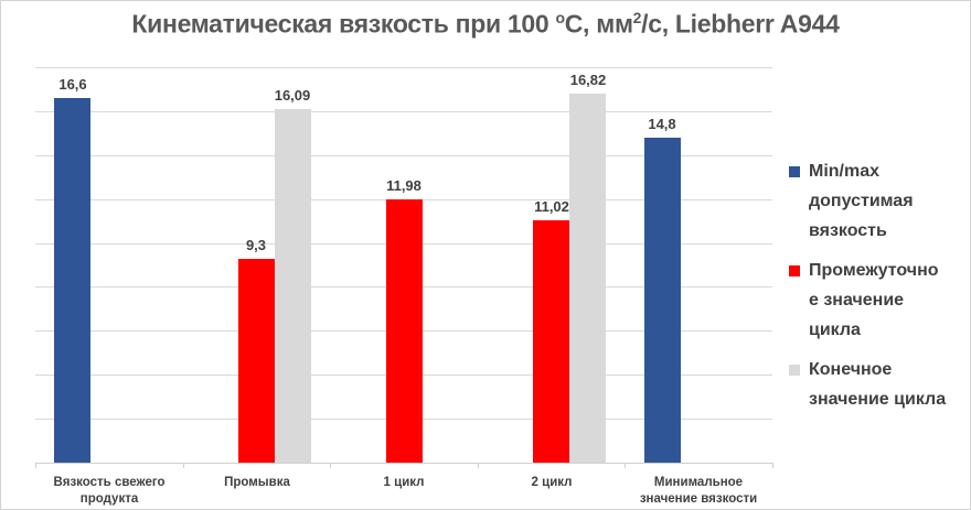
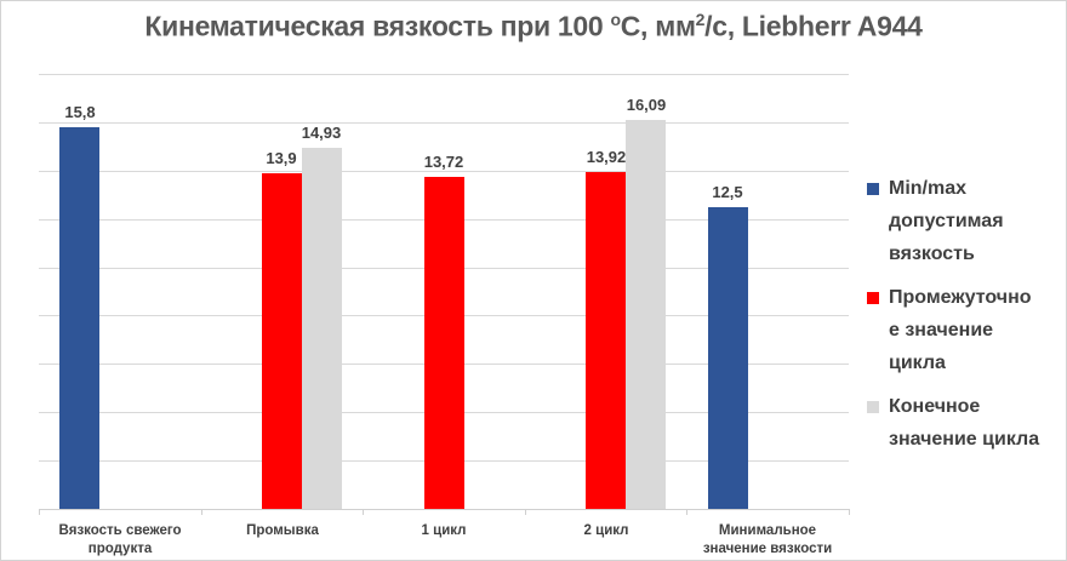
Min/max допустимая вязкость/Вязкость свежего продукта: 16,6 -> 15,8
Промежуточное значение цикла/Промывка: 9,3 -> 13,9
Конечное значение цикла/Промывка: 16,09 -> 14,93
Промежуточное значение цикла/1 цикл: 11,98 -> 13,72
Промежуточное значение цикла/2 цикл: 11,02 -> 13,92
Конечное значение цикла/2 цикл: 16,82 -> 16,09
Min/max допустимая вязкость/Минимальное значение вязкости: 14,8 -> 12,5
